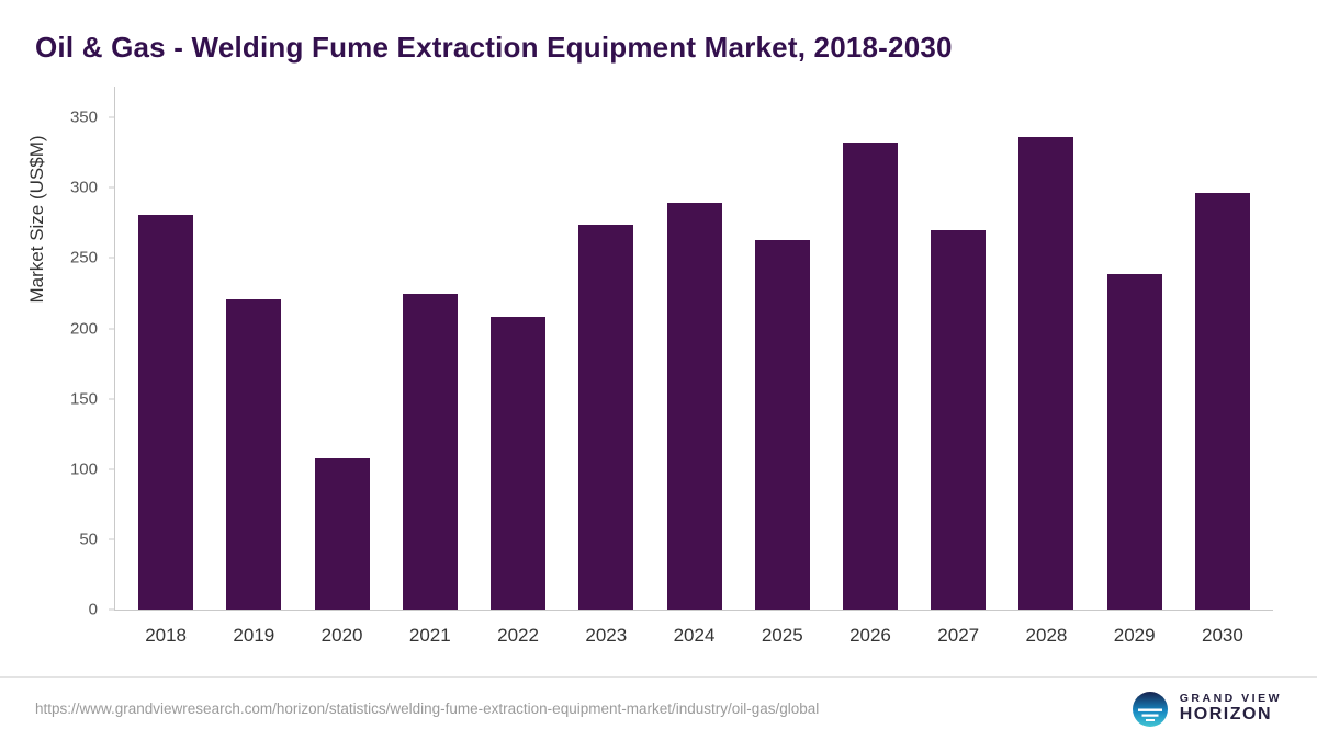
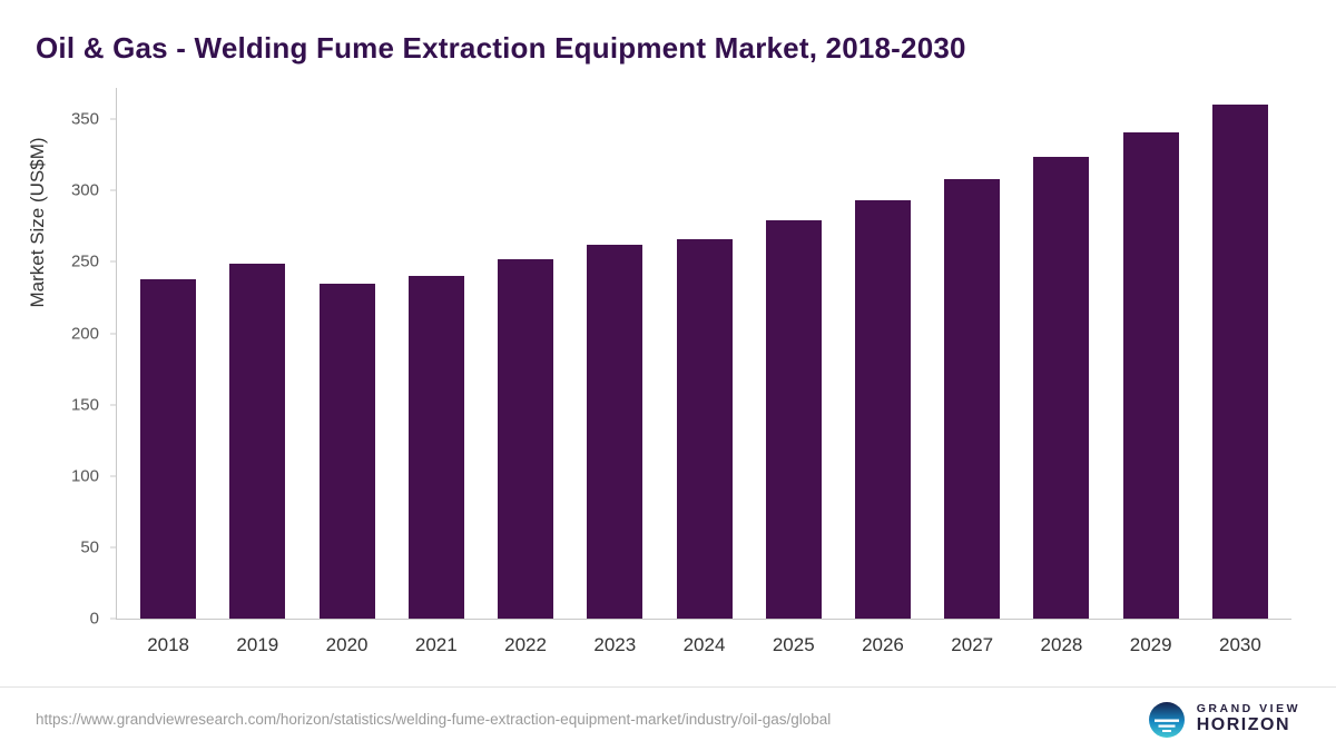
2018: 281 -> 238
2019: 221 -> 249
2020: 108 -> 235
2021: 225 -> 240
2022: 208 -> 252
2023: 274 -> 262
2024: 289 -> 266
2025: 263 -> 279
2026: 332 -> 293
2027: 270 -> 308
2028: 336 -> 324
2029: 239 -> 341
2030: 296 -> 360
